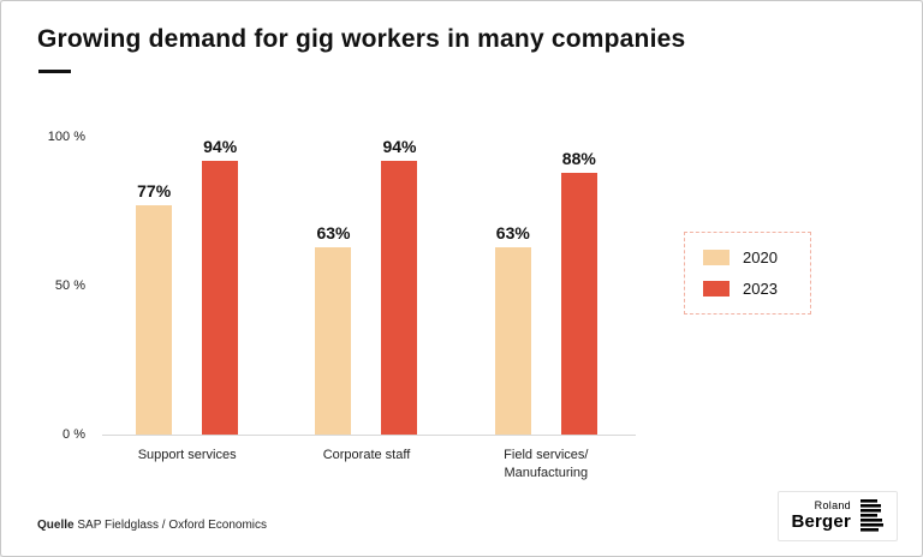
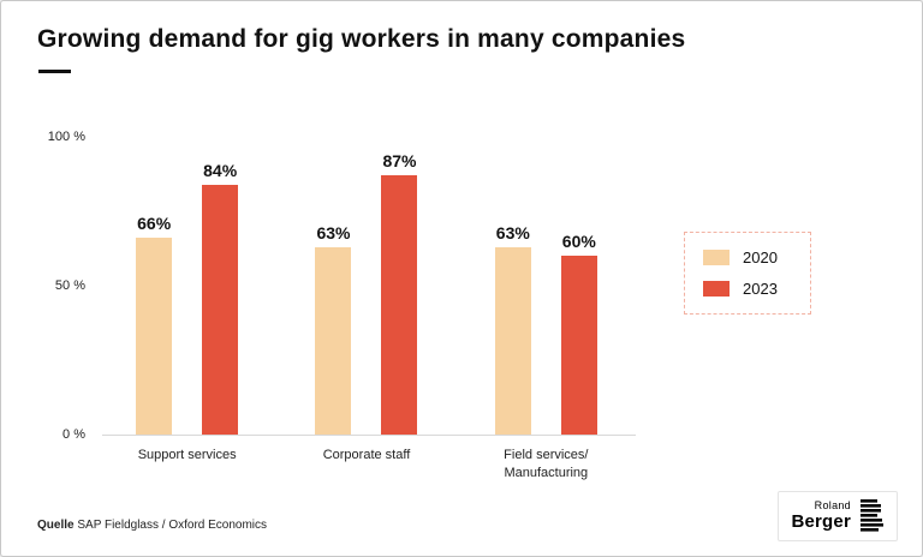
2020/Support services: 77% -> 66%
2023/Support services: 94% -> 84%
2023/Corporate staff: 94% -> 87%
2023/Field services/ Manufacturing: 88% -> 60%
